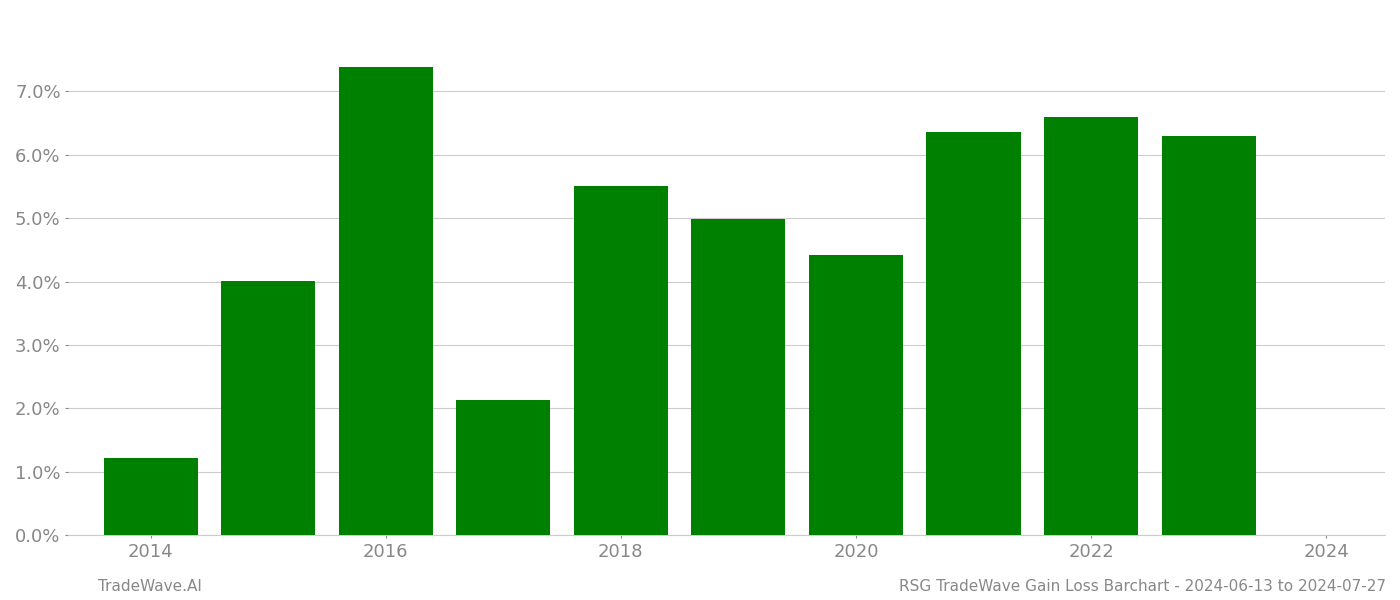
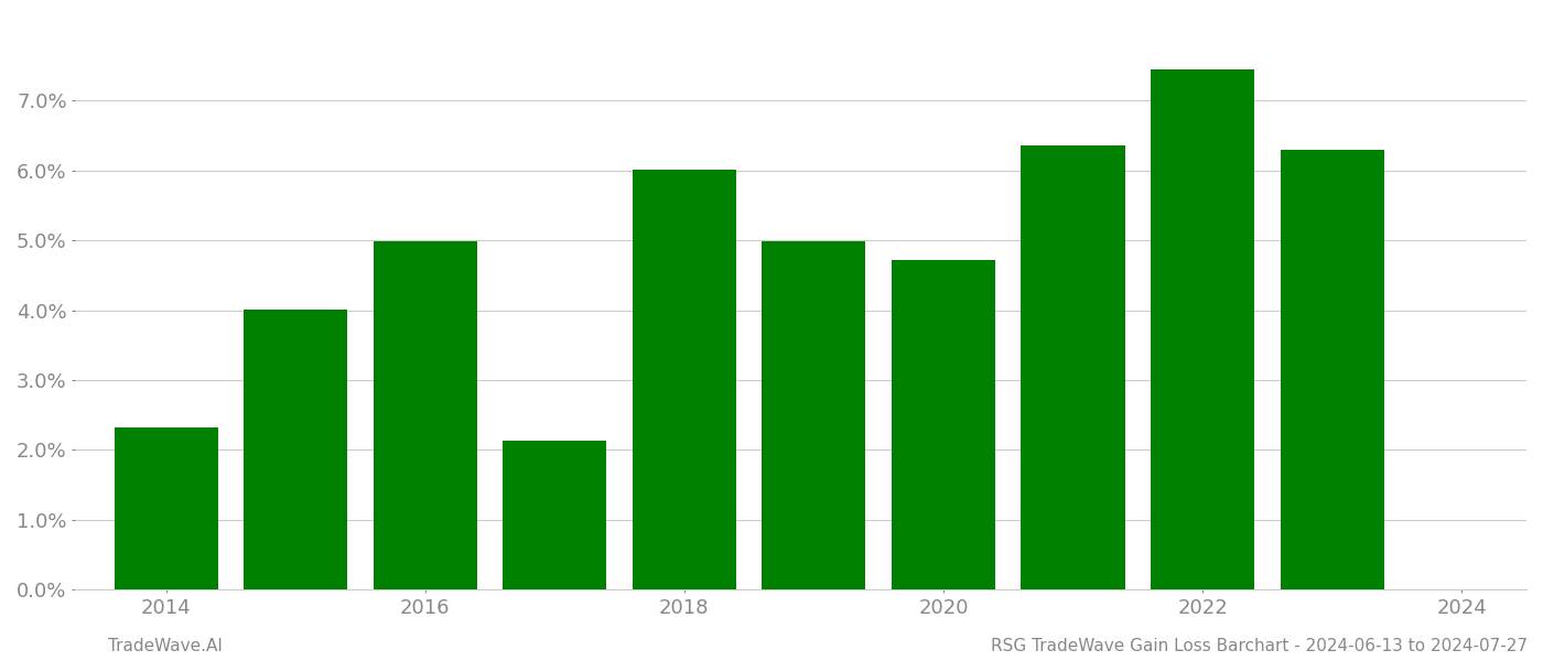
2014: 1.22% -> 2.32%
2016: 7.38% -> 4.99%
2018: 5.50% -> 6.01%
2020: 4.42% -> 4.71%
2022: 6.60% -> 7.45%
